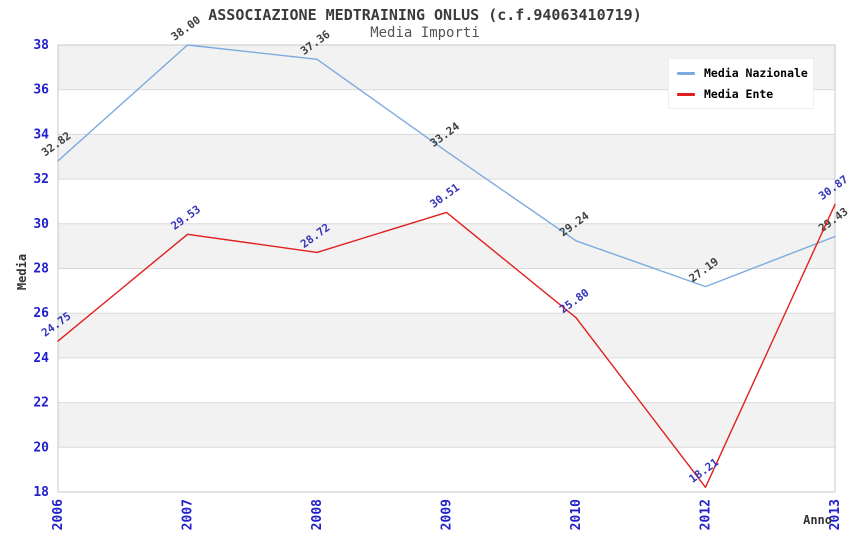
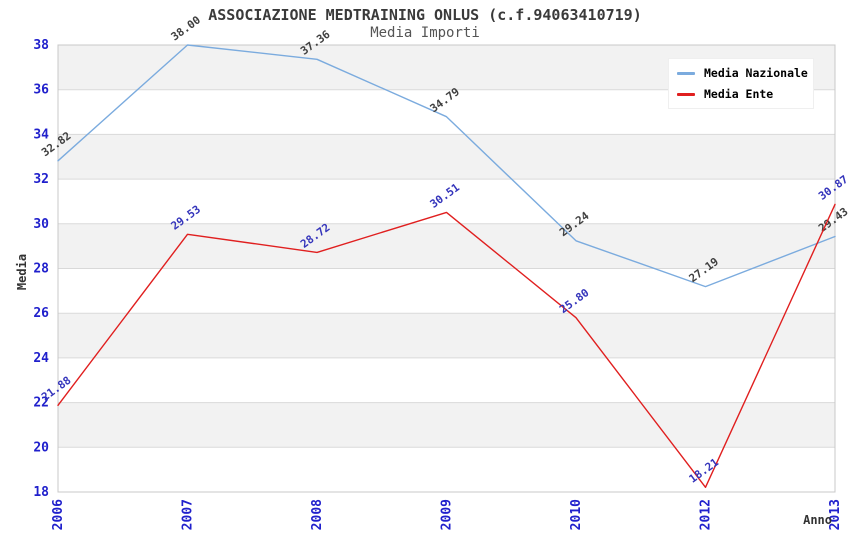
Media Ente/2006: 24.75 -> 21.88
Media Nazionale/2009: 33.24 -> 34.79
